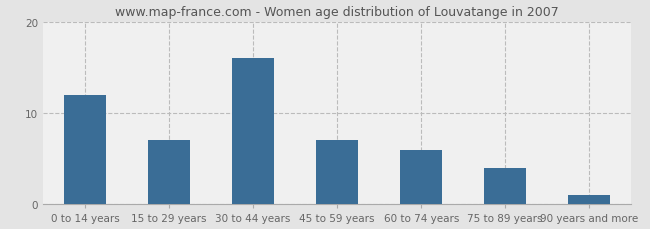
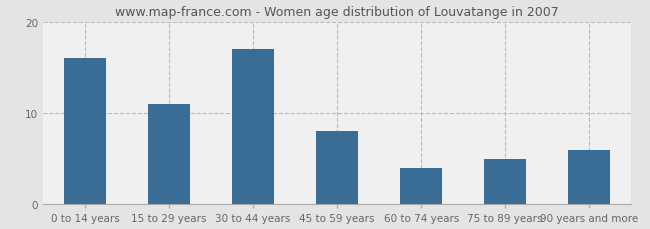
0 to 14 years: 12 -> 16
15 to 29 years: 7 -> 11
30 to 44 years: 16 -> 17
45 to 59 years: 7 -> 8
60 to 74 years: 6 -> 4
75 to 89 years: 4 -> 5
90 years and more: 1 -> 6
